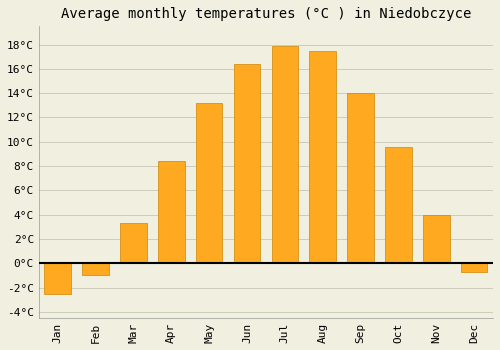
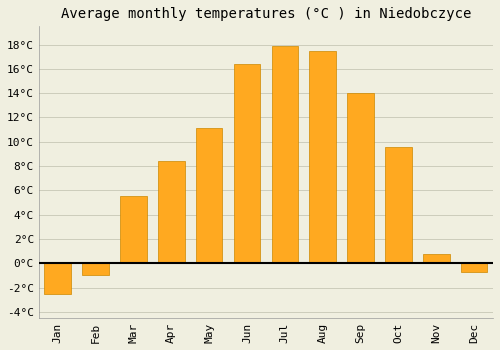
Mar: 3.3°C -> 5.5°C
May: 13.2°C -> 11.1°C
Nov: 4.0°C -> 0.8°C
